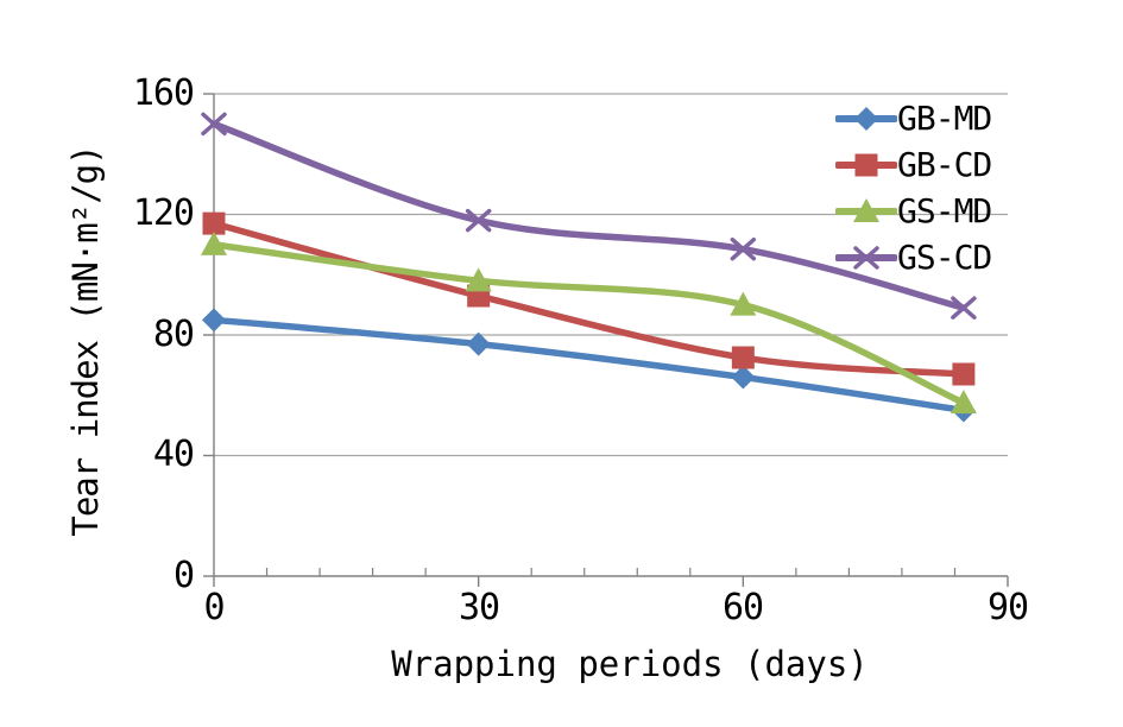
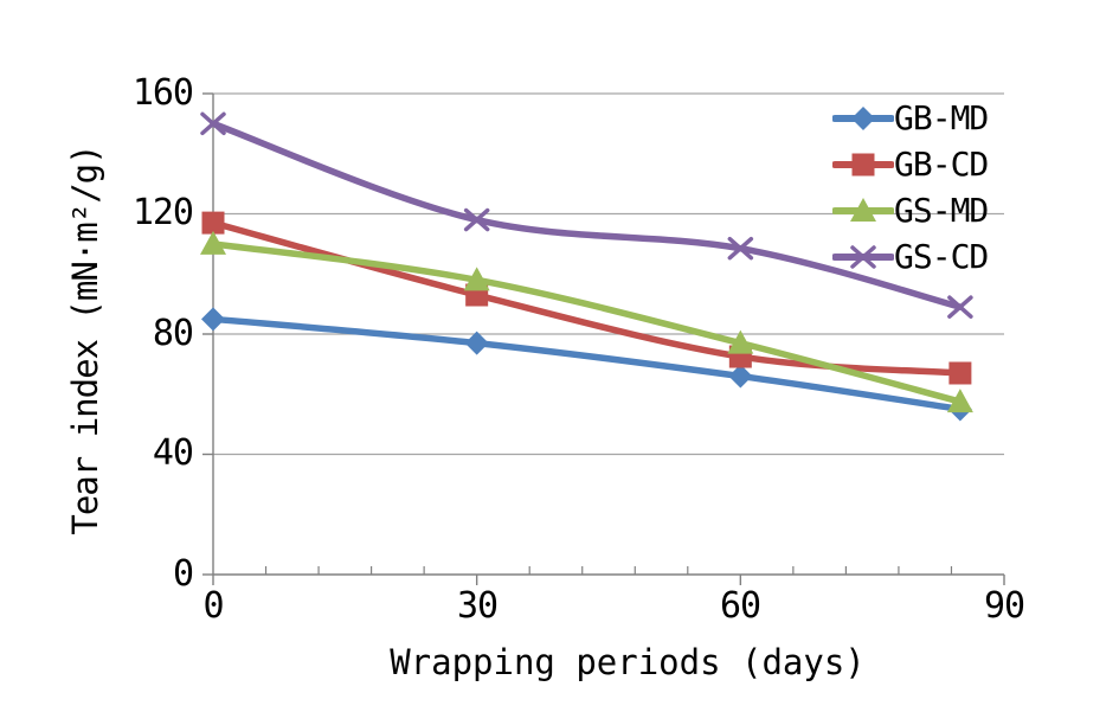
GS-MD/60: 90 -> 77
